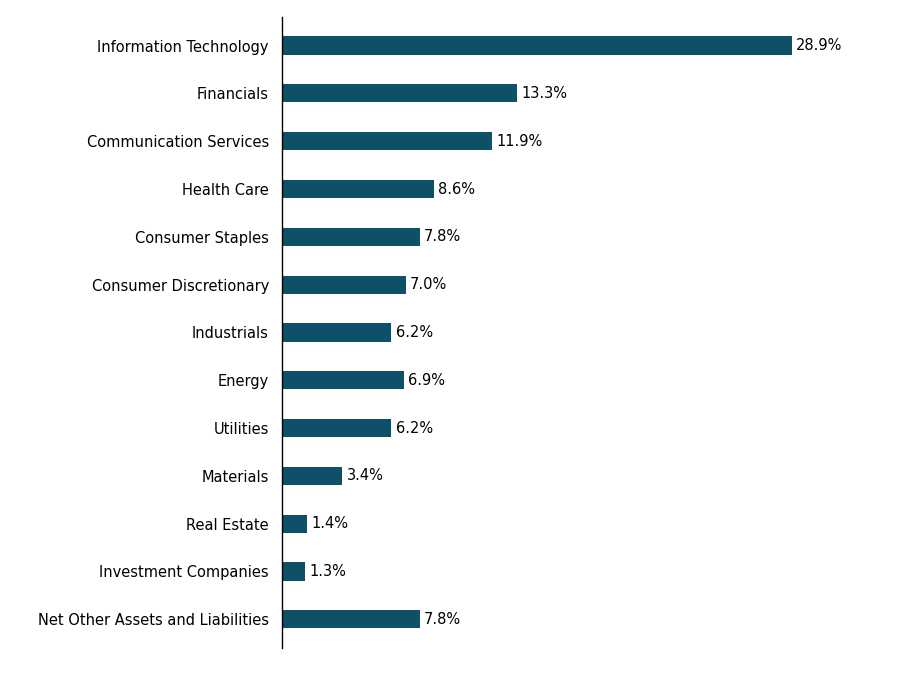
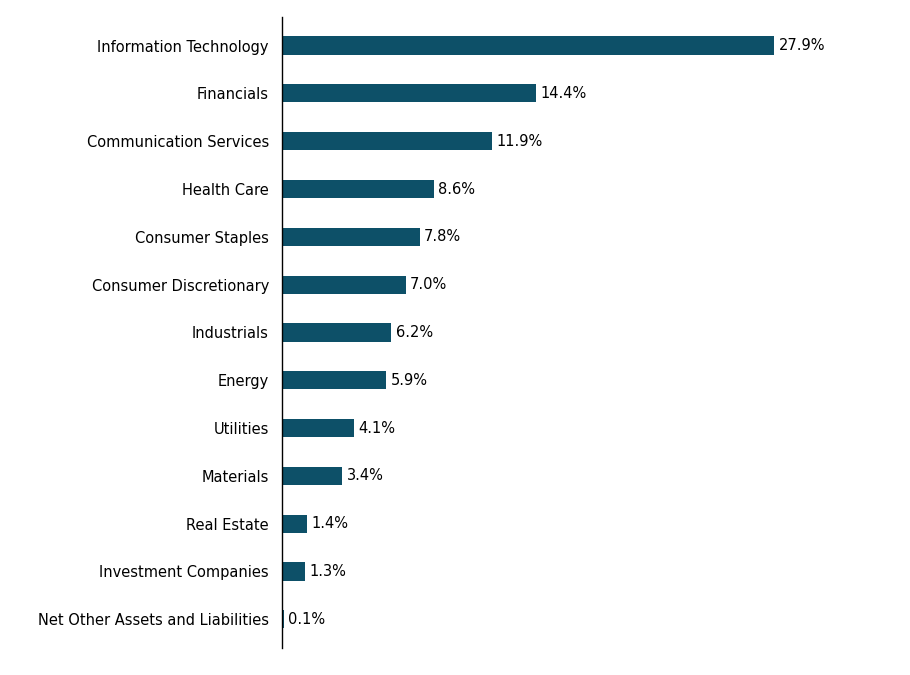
Information Technology: 28.9% -> 27.9%
Financials: 13.3% -> 14.4%
Energy: 6.9% -> 5.9%
Utilities: 6.2% -> 4.1%
Net Other Assets and Liabilities: 7.8% -> 0.1%
